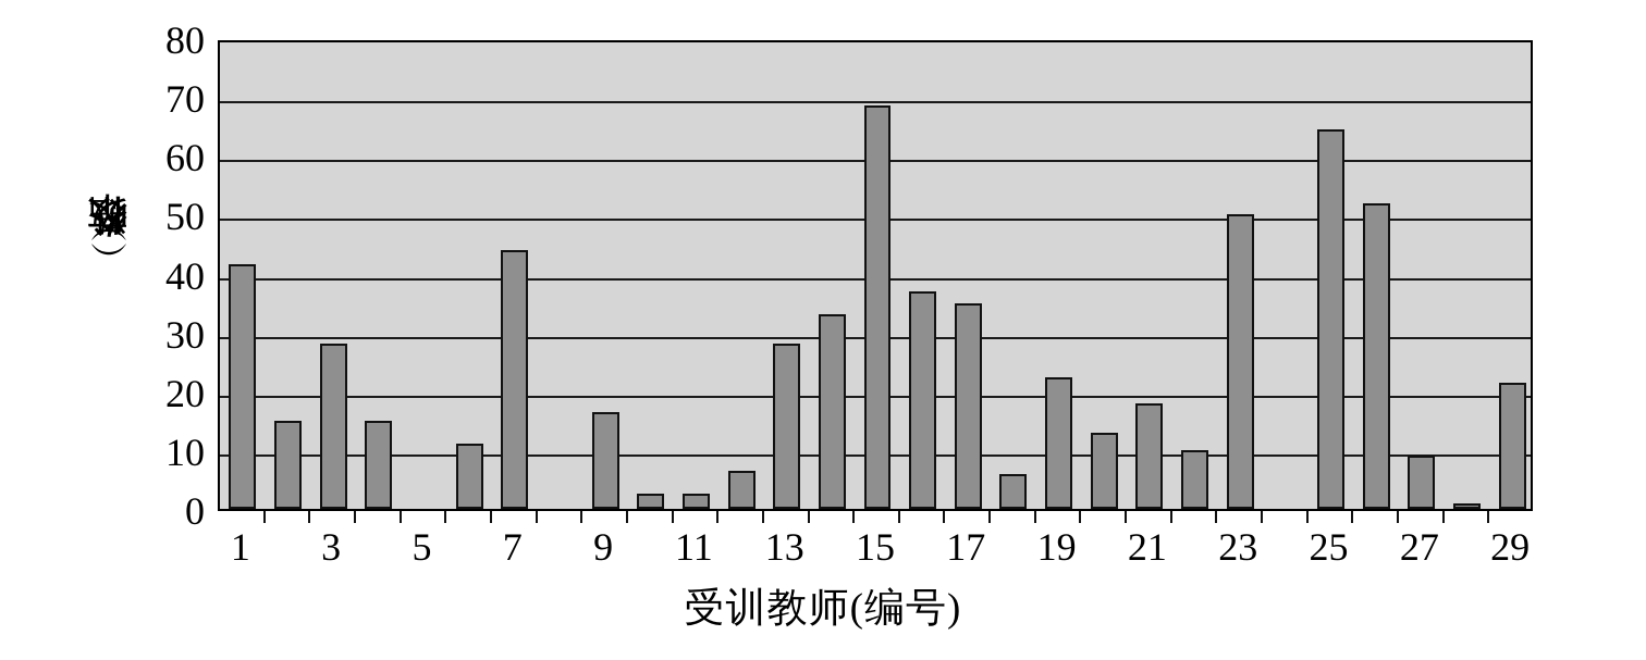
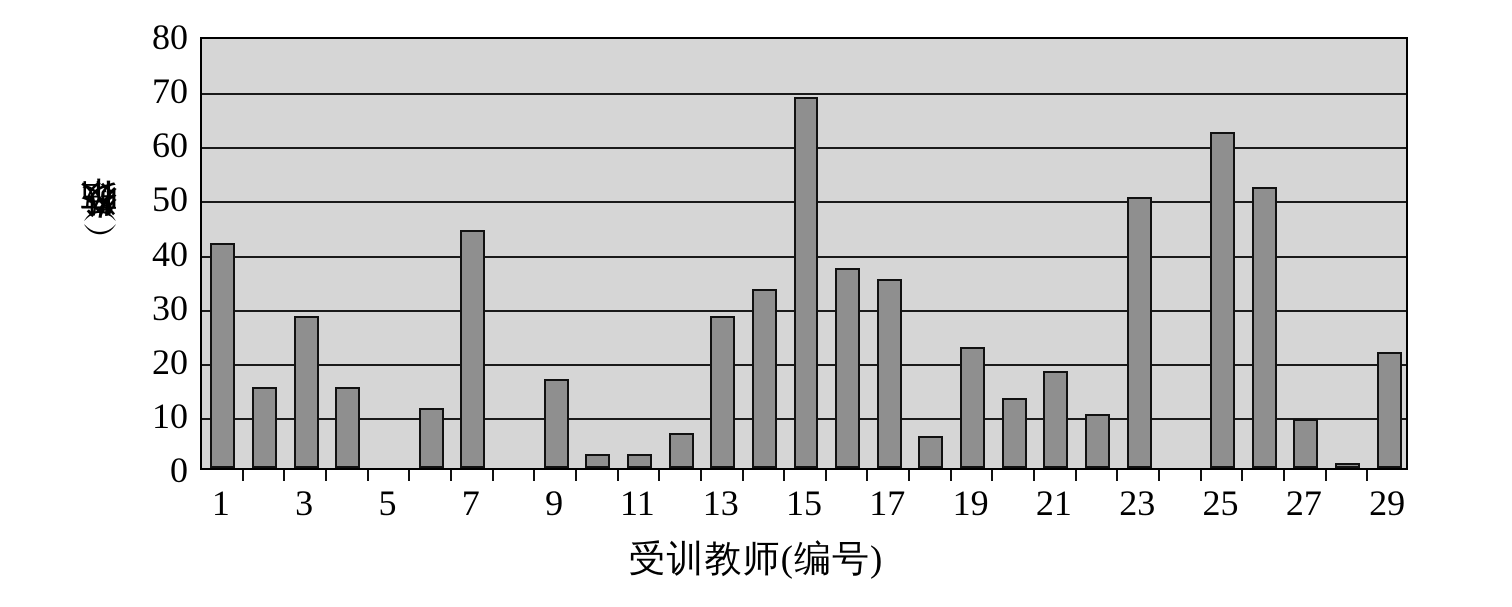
25: 64 -> 62
